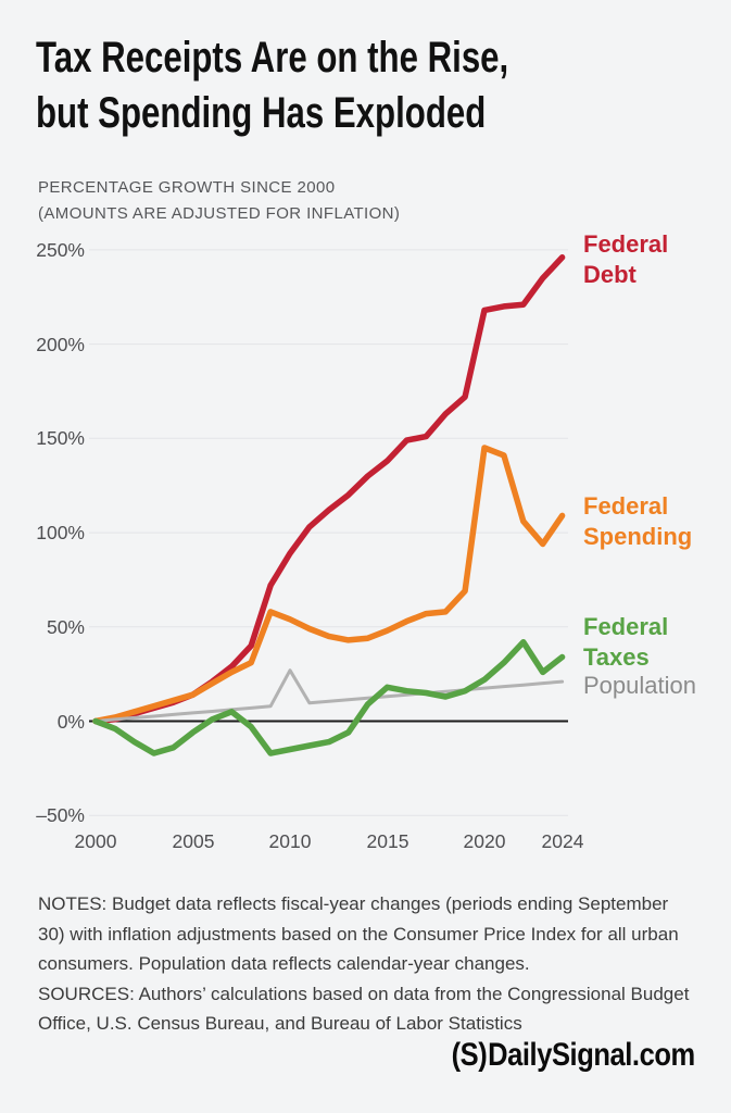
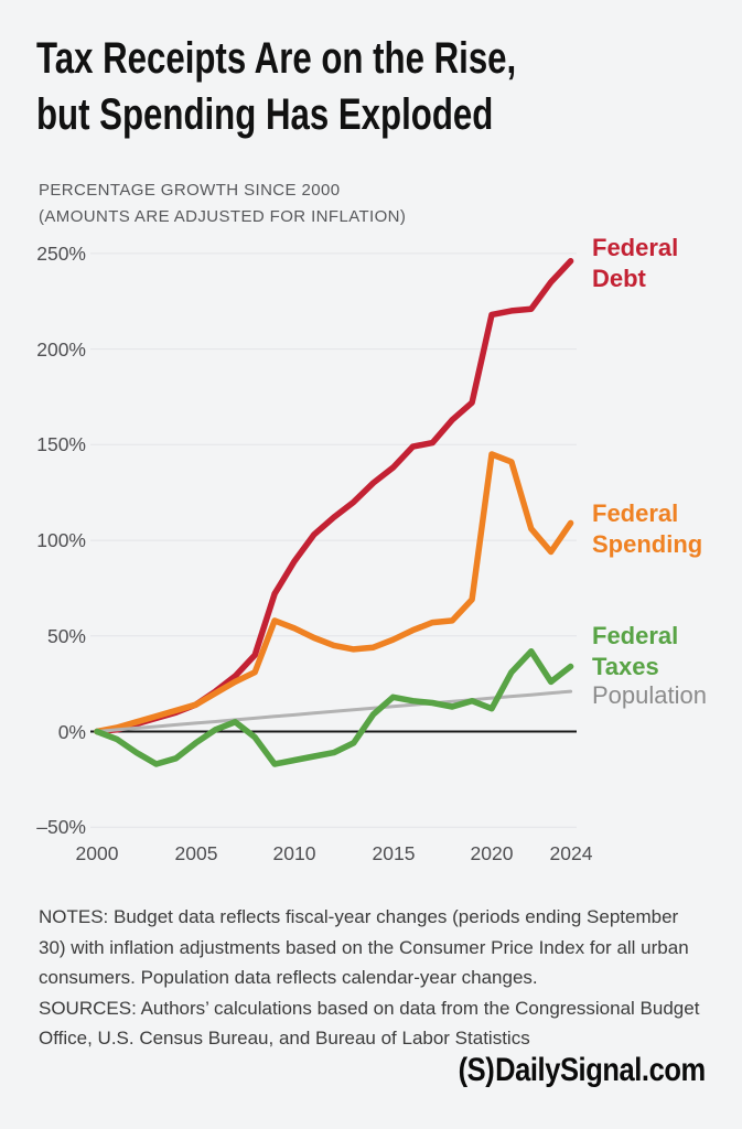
Population/2010: 27% -> 9%
Federal Taxes/2020: 22% -> 12%
